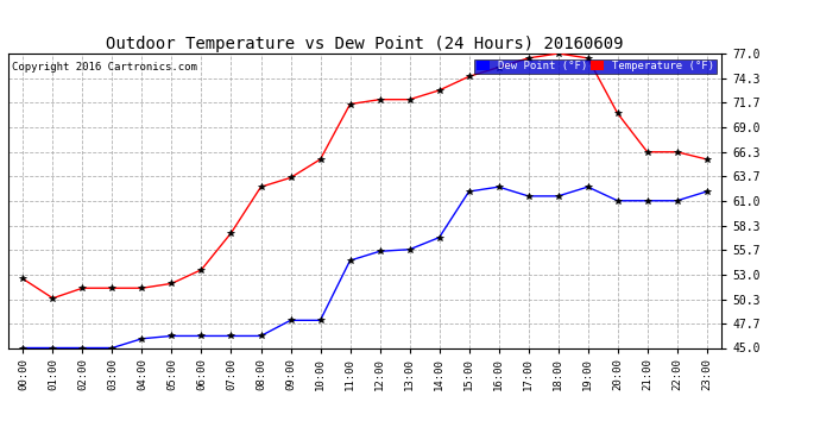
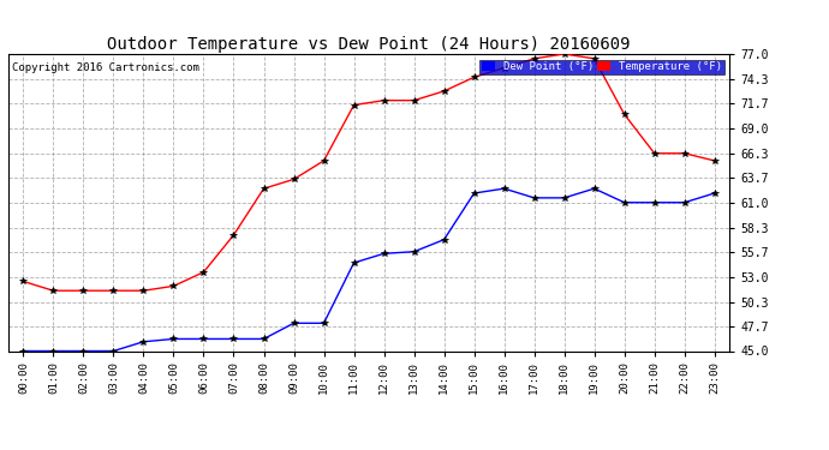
Temperature (°F)/01:00: 50.4 -> 51.5
